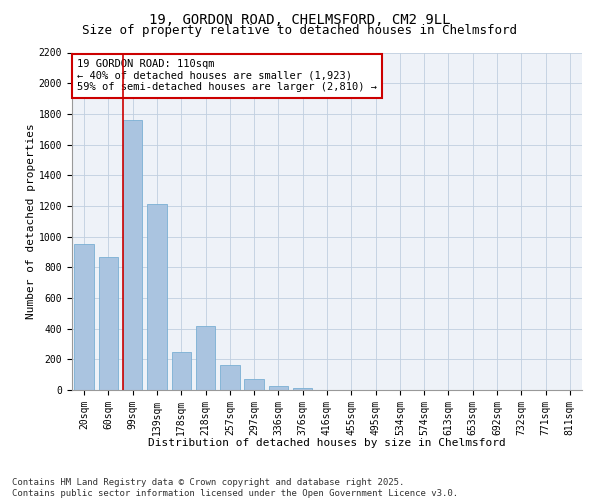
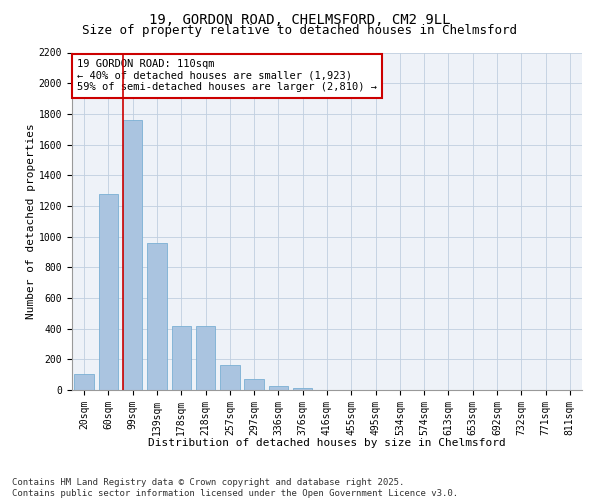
20sqm: 950 -> 100
60sqm: 870 -> 1280
139sqm: 1210 -> 960
178sqm: 250 -> 420
